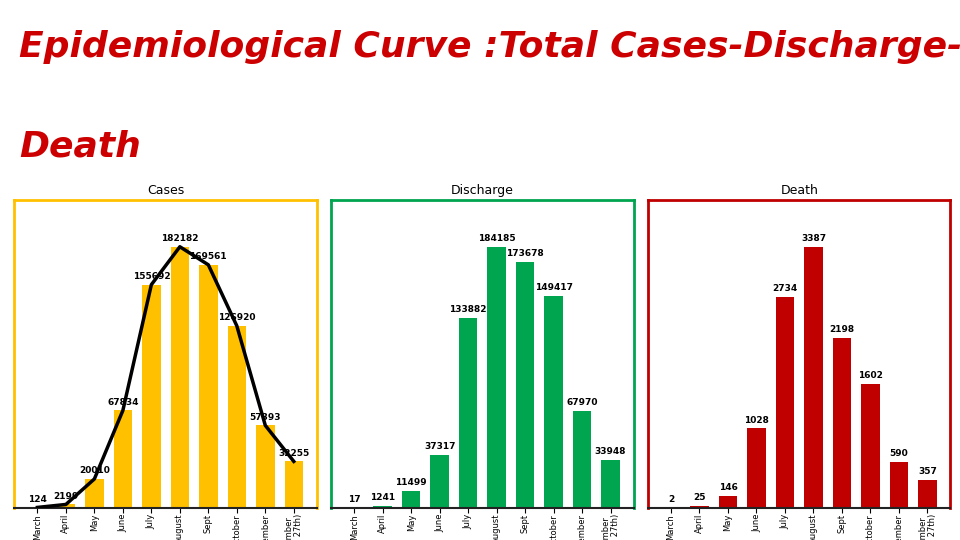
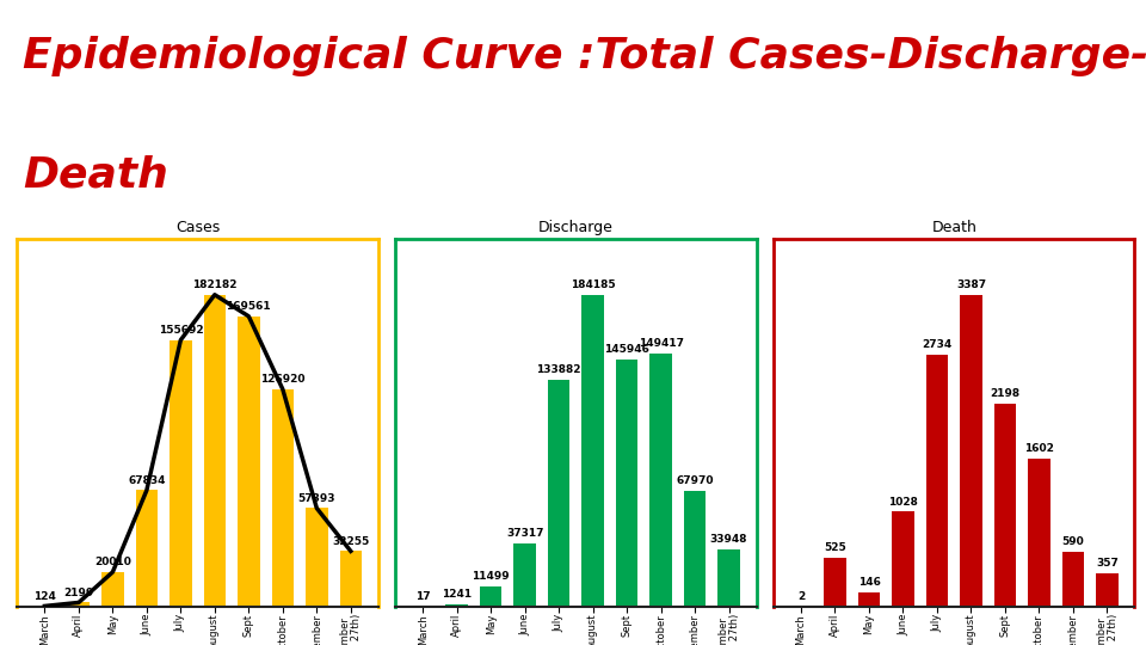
Discharge/Sept: 173678 -> 145946
Death/April: 25 -> 525
